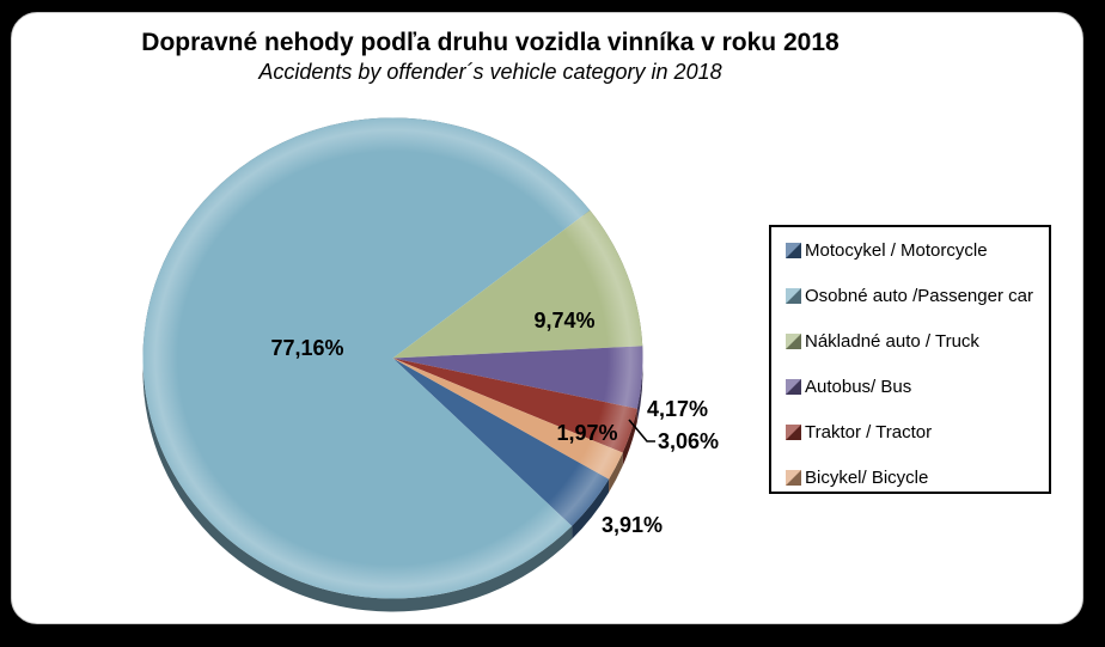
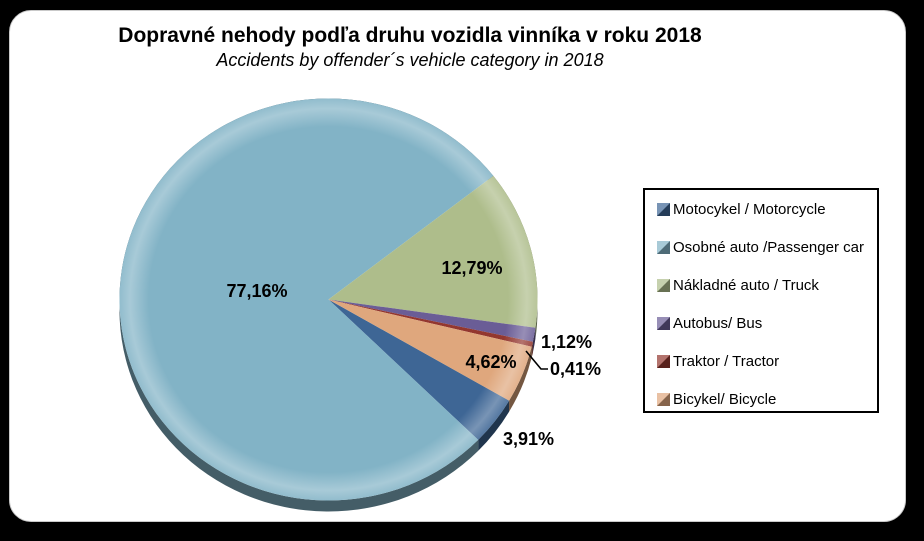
Nákladné auto / Truck: 9,74% -> 12,79%
Autobus/ Bus: 4,17% -> 1,12%
Traktor / Tractor: 3,06% -> 0,41%
Bicykel/ Bicycle: 1,97% -> 4,62%
